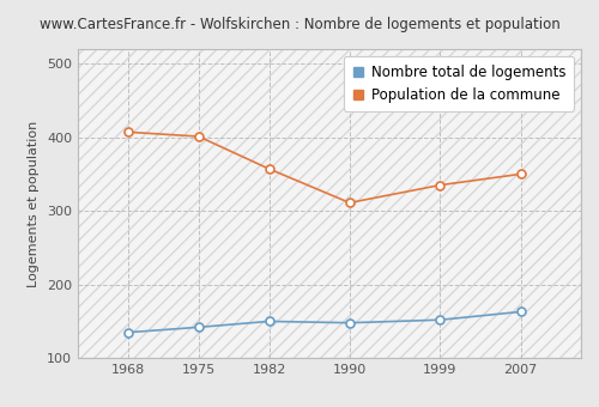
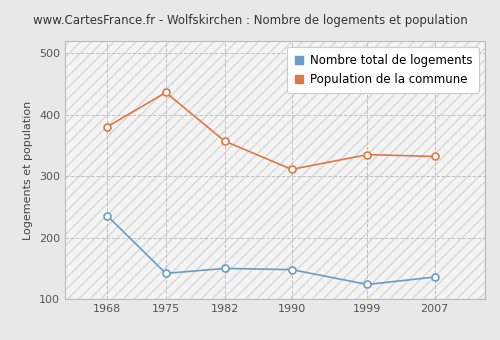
Nombre total de logements/1968: 135 -> 236
Population de la commune/1968: 407 -> 380
Population de la commune/1975: 401 -> 436
Nombre total de logements/1999: 152 -> 124
Nombre total de logements/2007: 163 -> 136
Population de la commune/2007: 350 -> 332
